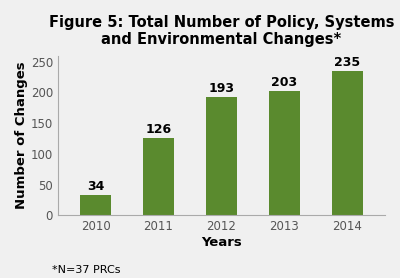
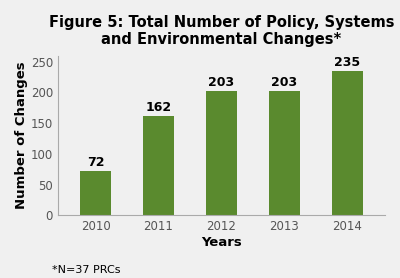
2010: 34 -> 72
2011: 126 -> 162
2012: 193 -> 203
